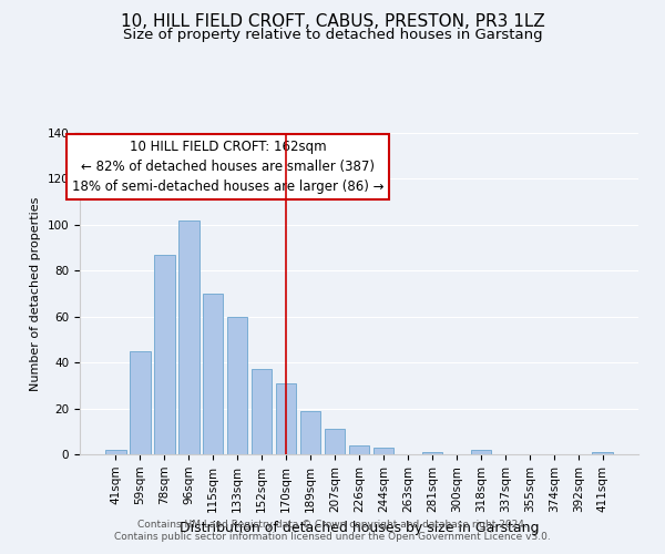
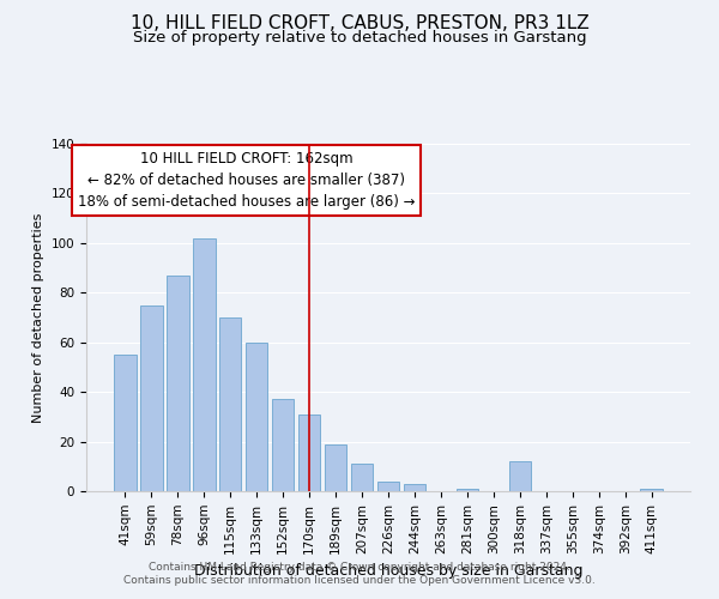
41sqm: 2 -> 55
59sqm: 45 -> 75
318sqm: 2 -> 12
